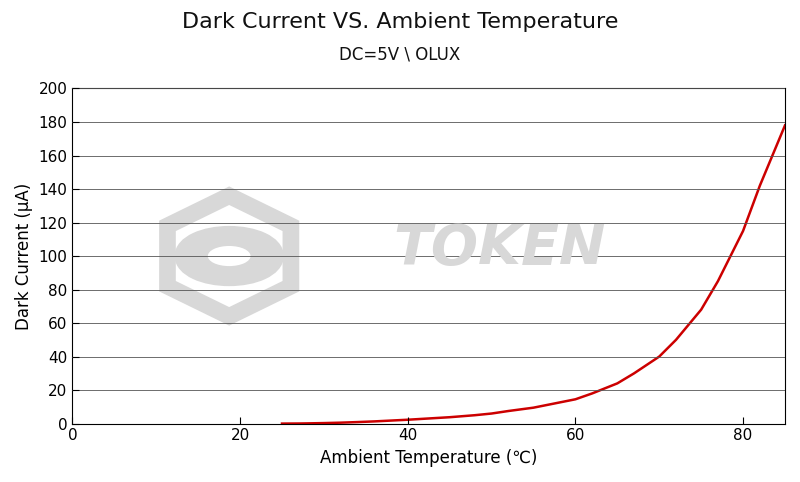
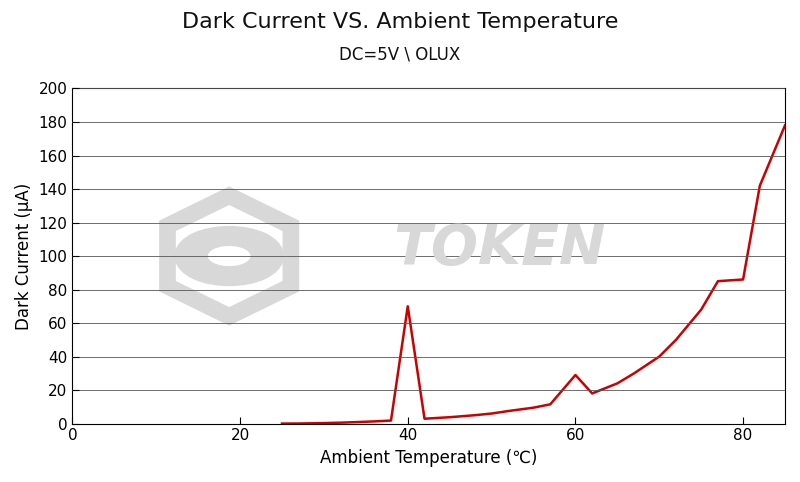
40: 2 -> 70
60: 14 -> 29
80: 115 -> 86
